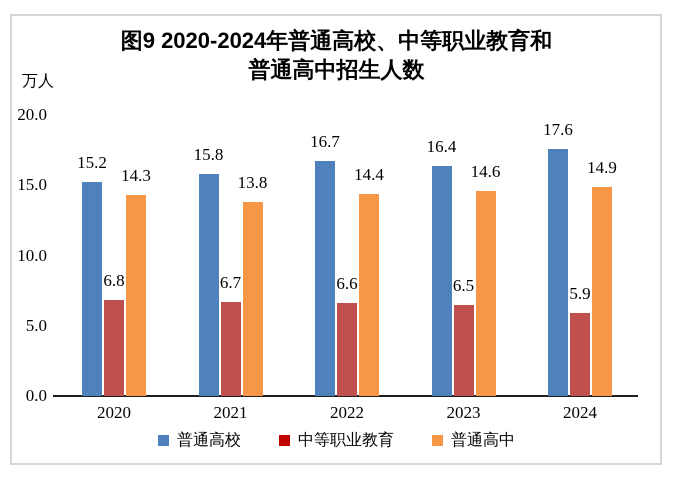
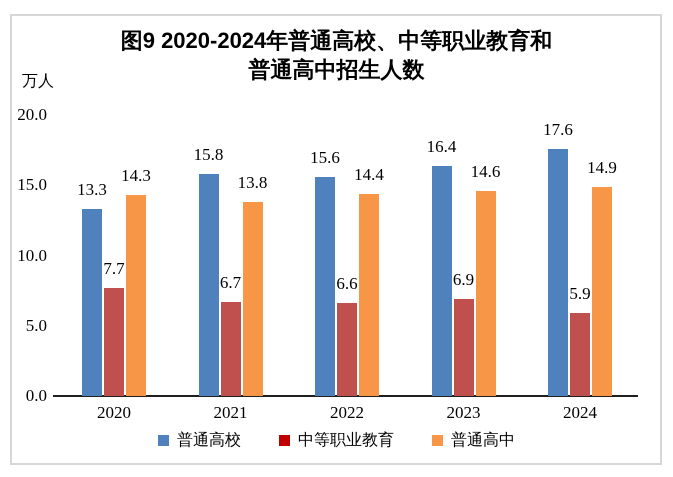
普通高校/2020: 15.2 -> 13.3
中等职业教育/2020: 6.8 -> 7.7
普通高校/2022: 16.7 -> 15.6
中等职业教育/2023: 6.5 -> 6.9
